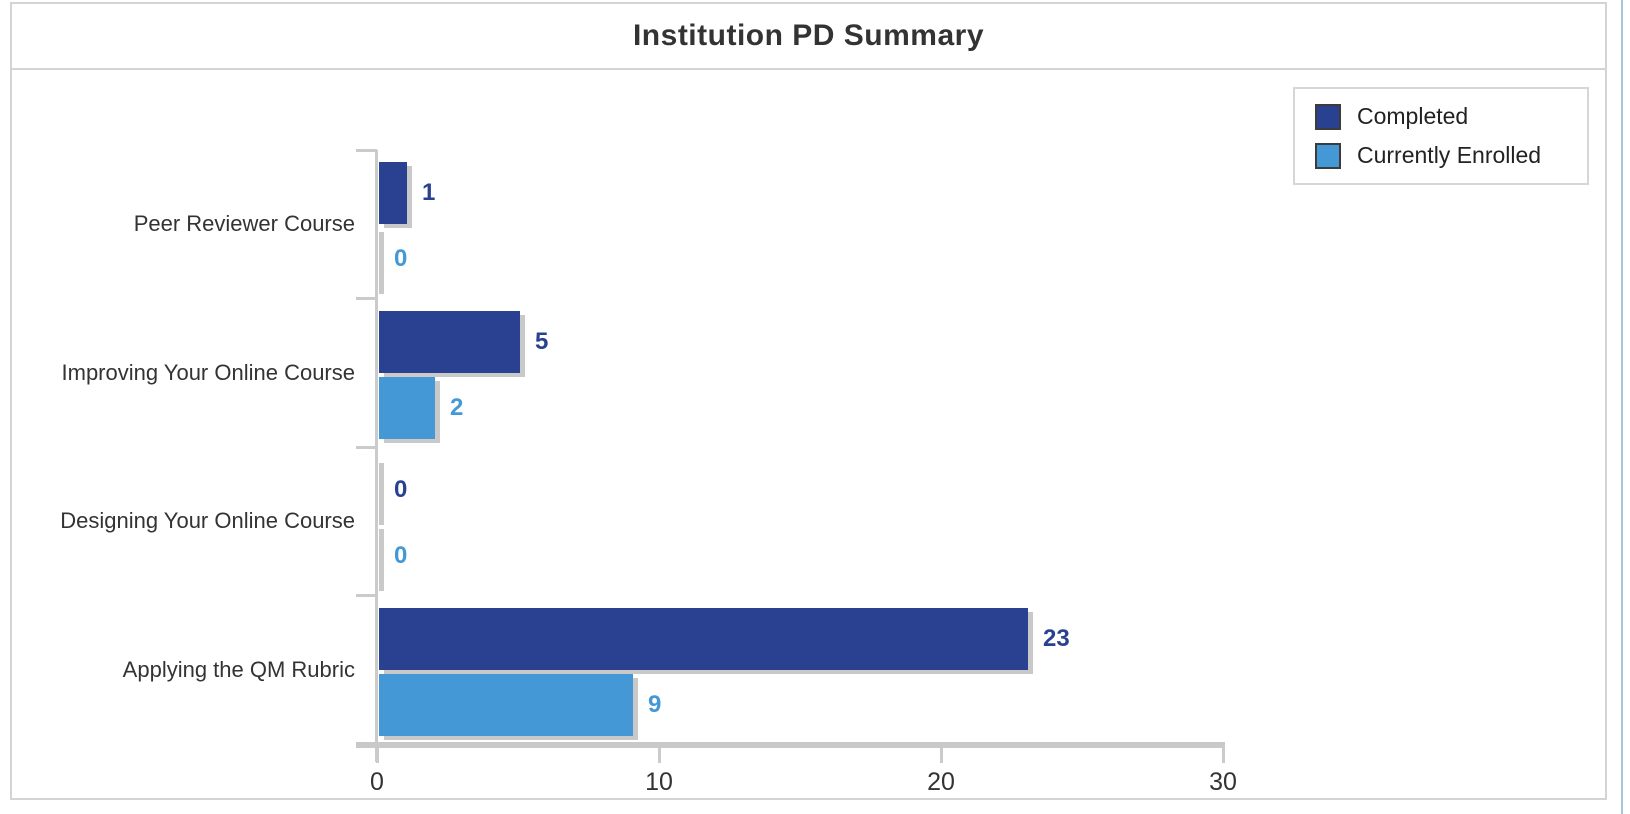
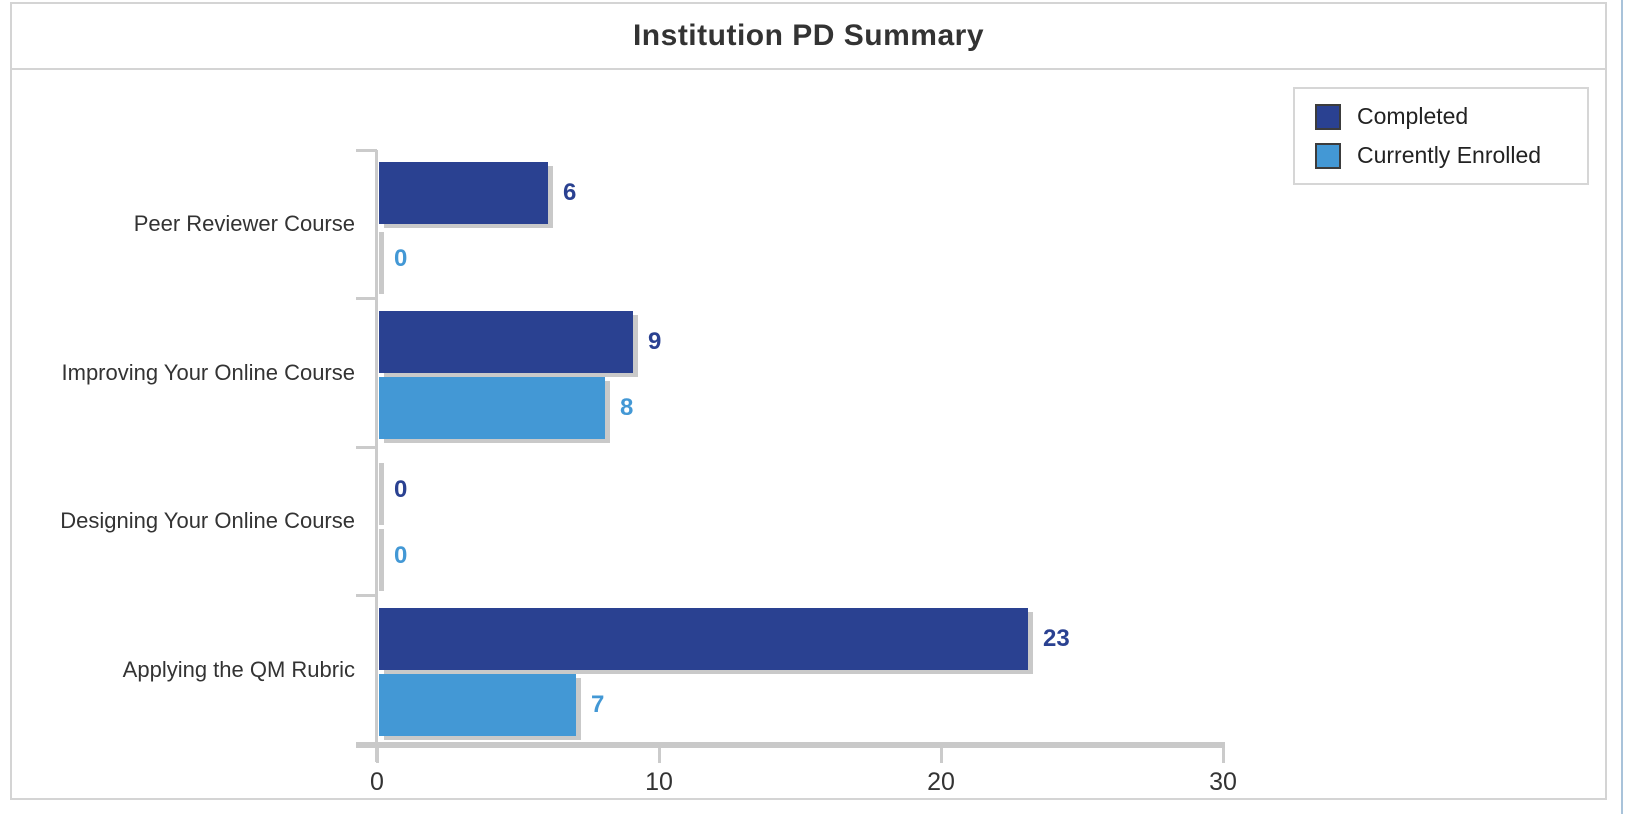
Completed/Peer Reviewer Course: 1 -> 6
Completed/Improving Your Online Course: 5 -> 9
Currently Enrolled/Improving Your Online Course: 2 -> 8
Currently Enrolled/Applying the QM Rubric: 9 -> 7
